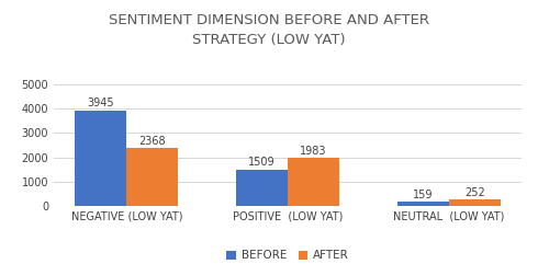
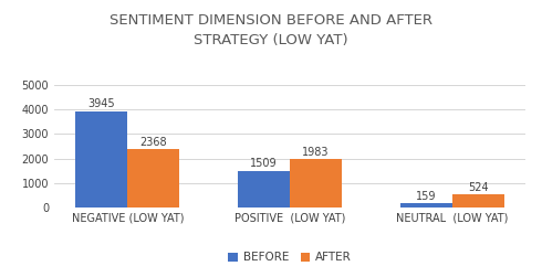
AFTER/NEUTRAL (LOW YAT): 252 -> 524
